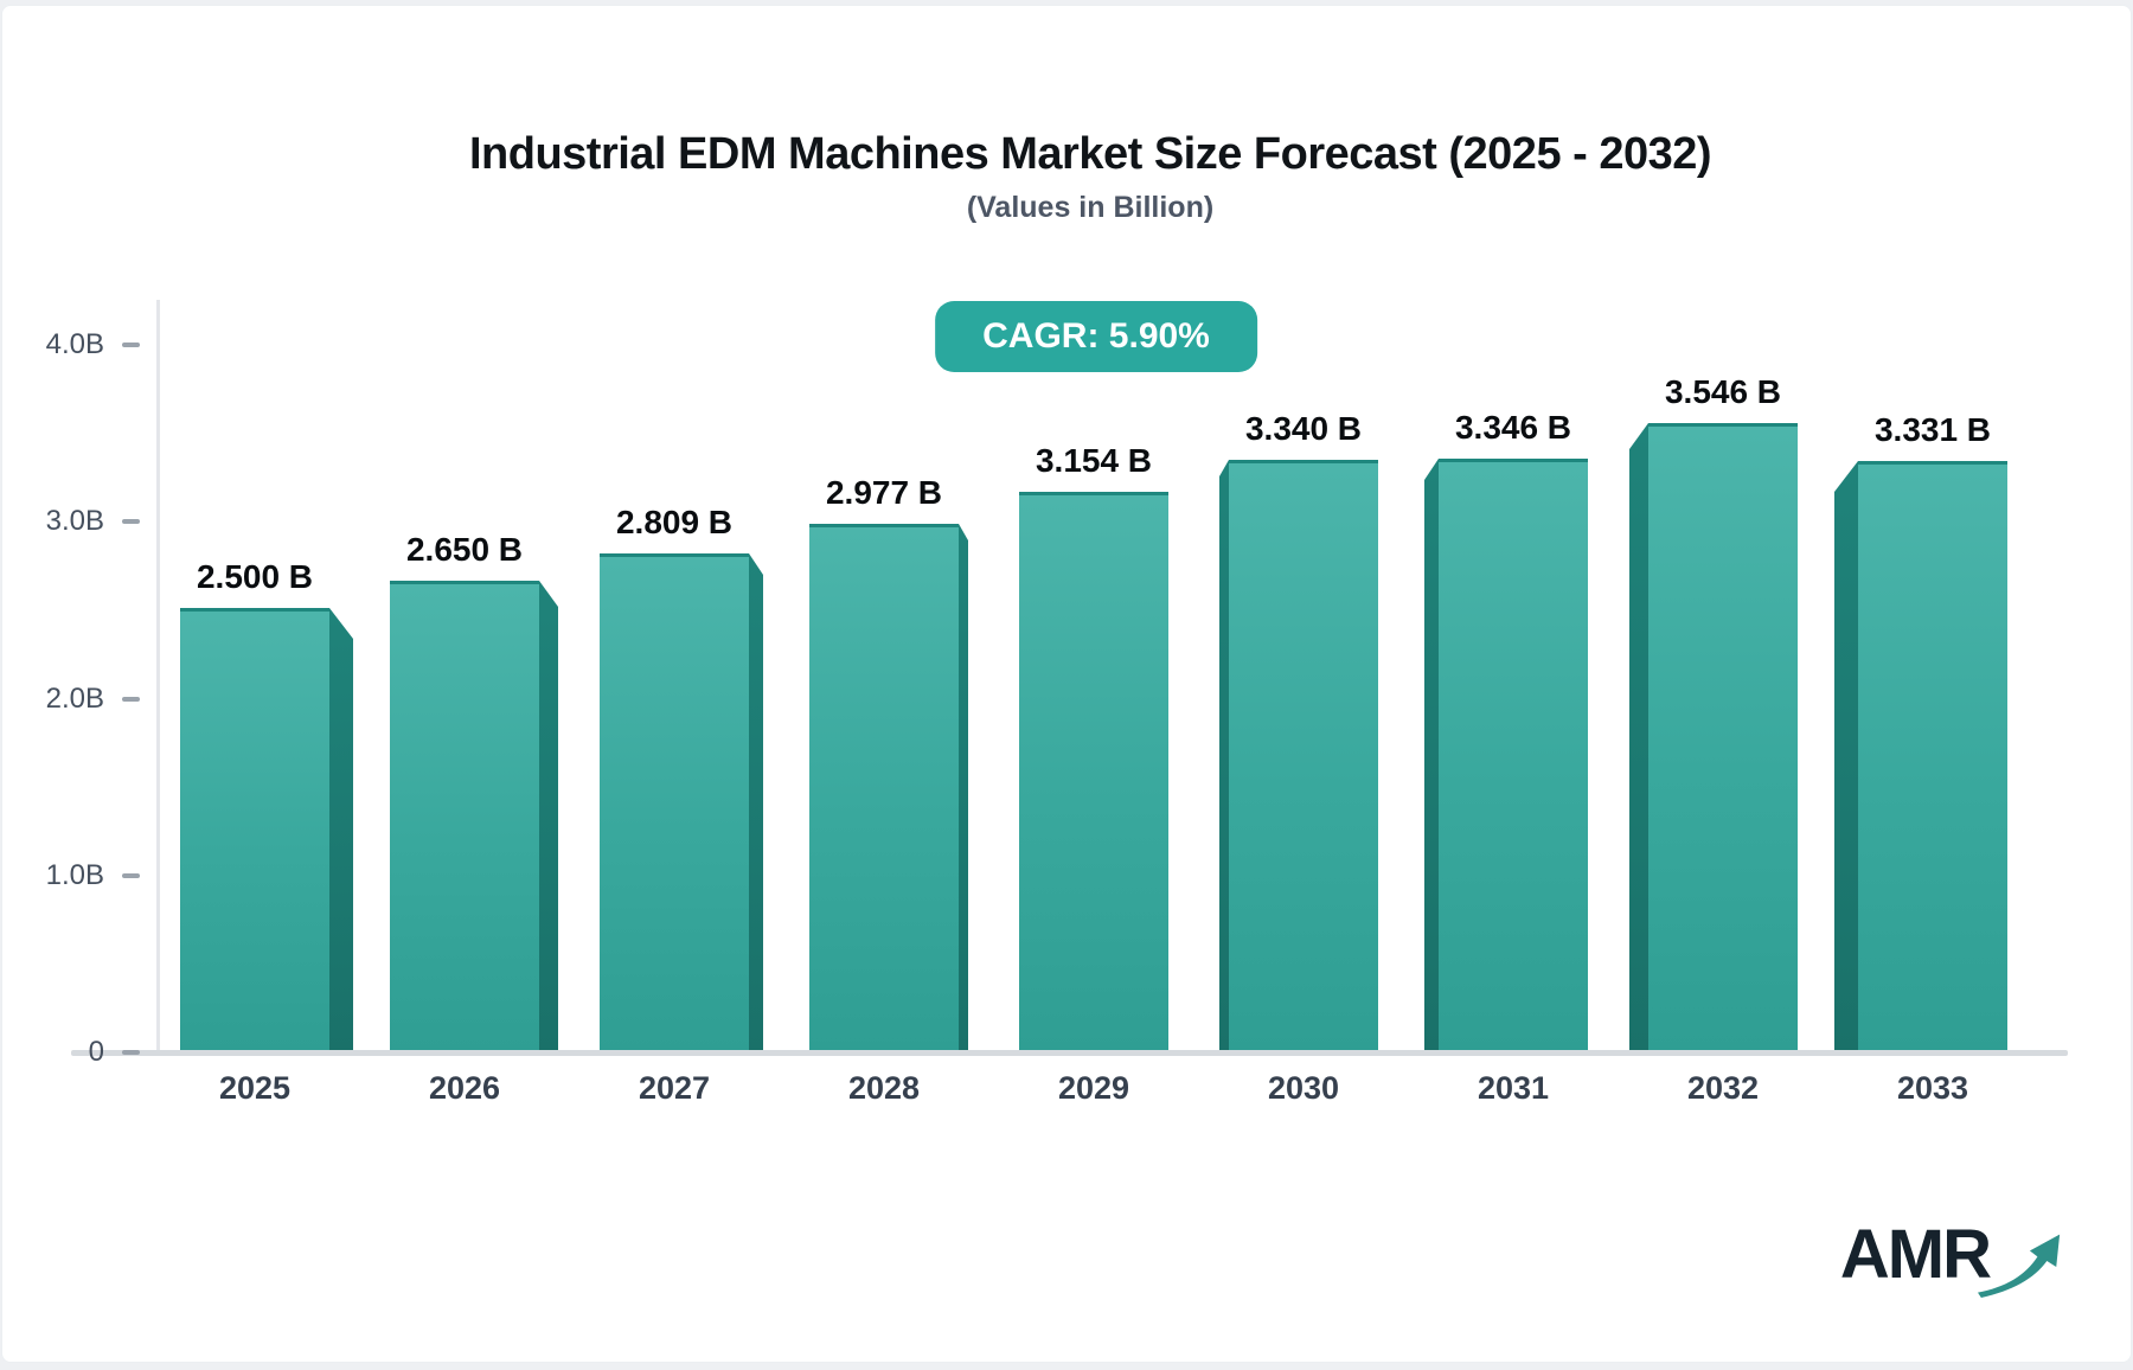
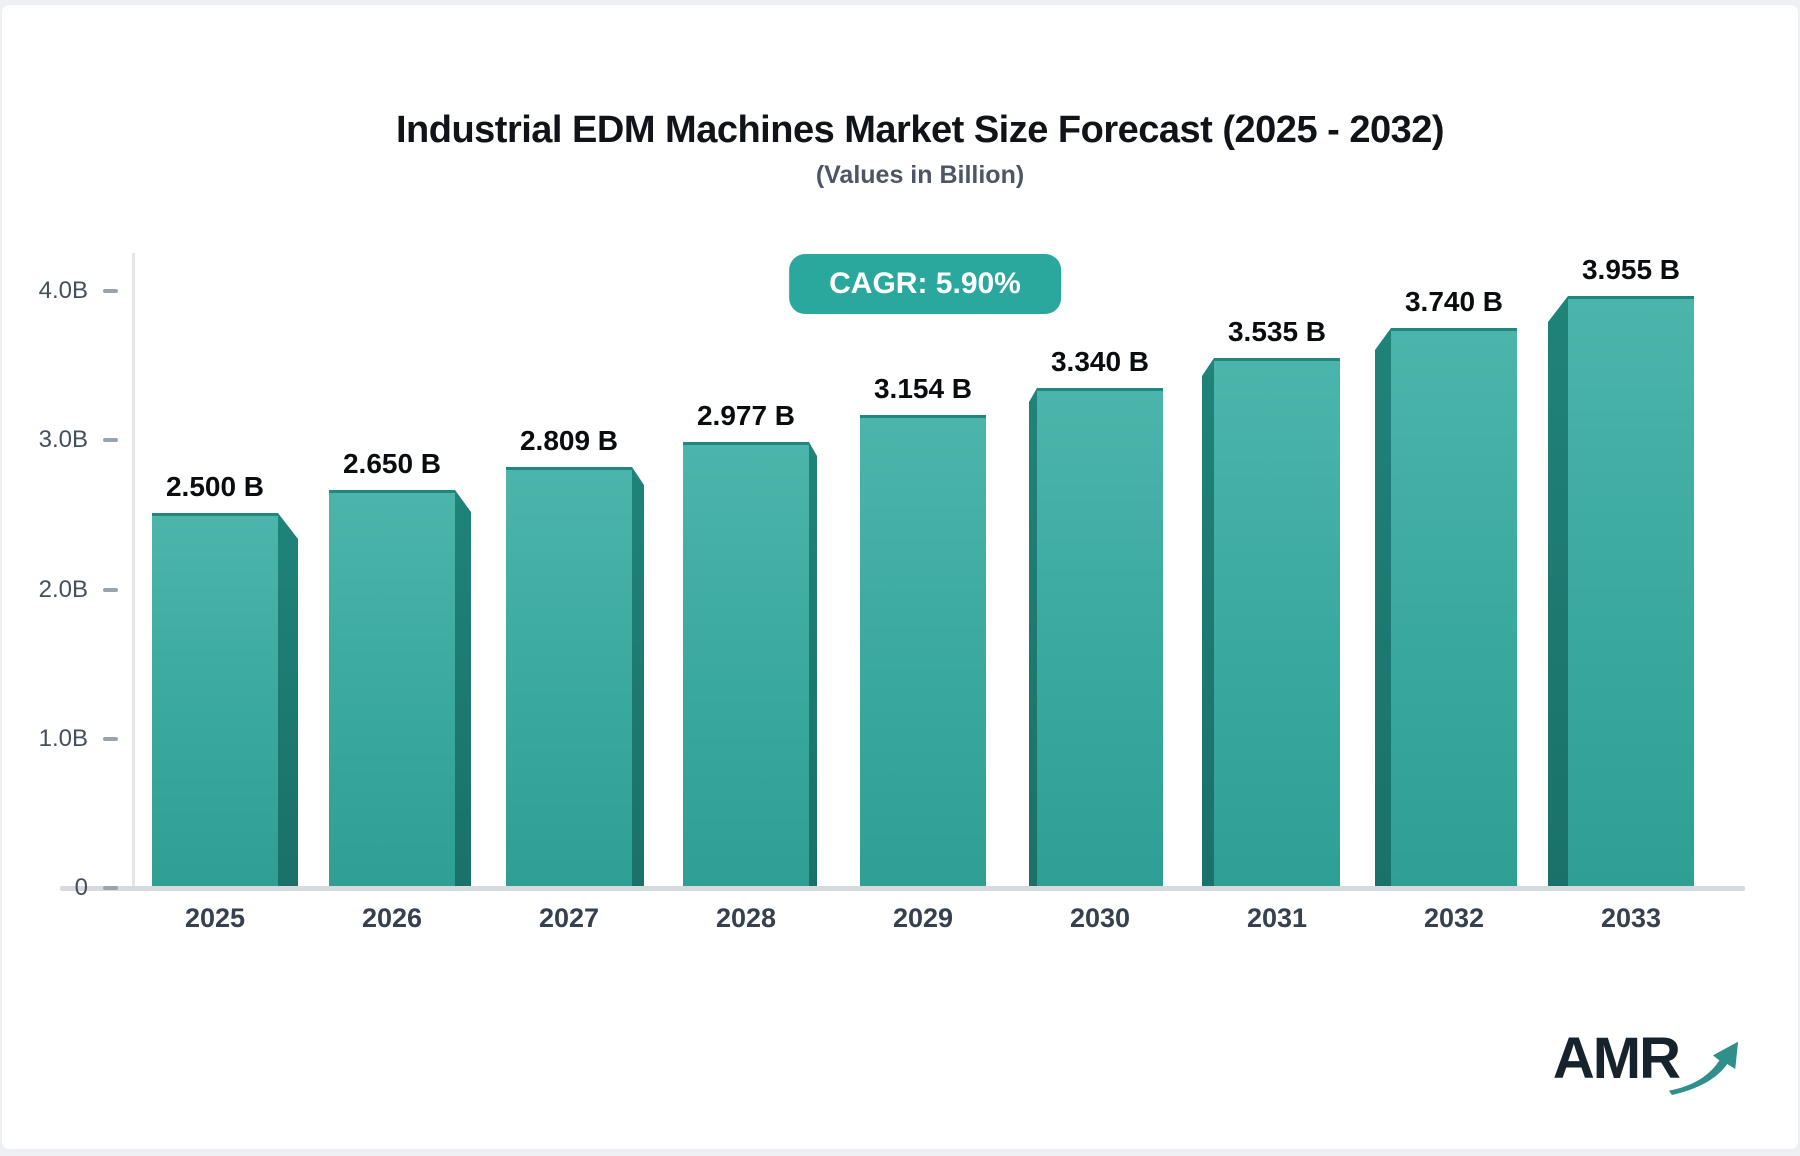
2031: 3.346 -> 3.535
2032: 3.546 -> 3.740
2033: 3.331 -> 3.955
